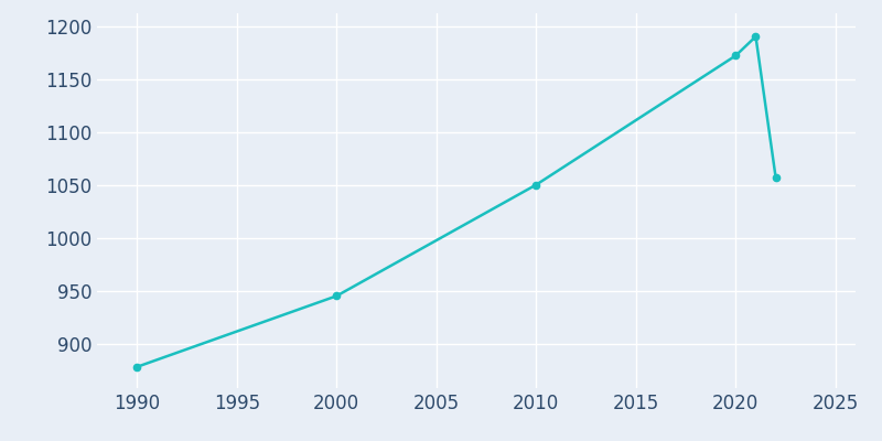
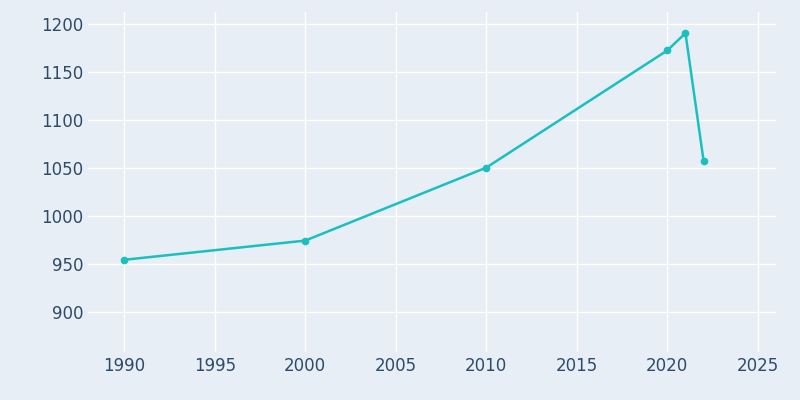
1990: 878 -> 954
2000: 945 -> 974
